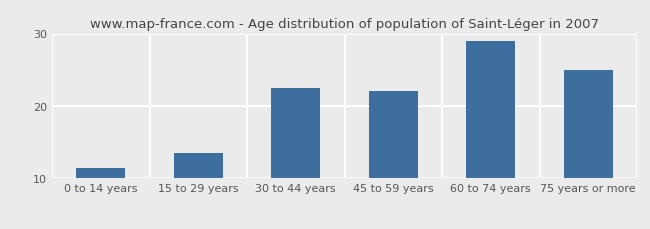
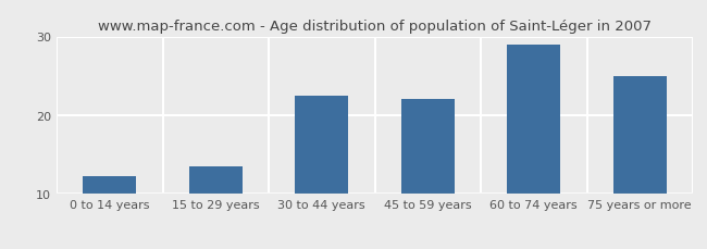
0 to 14 years: 11.5 -> 12.2
